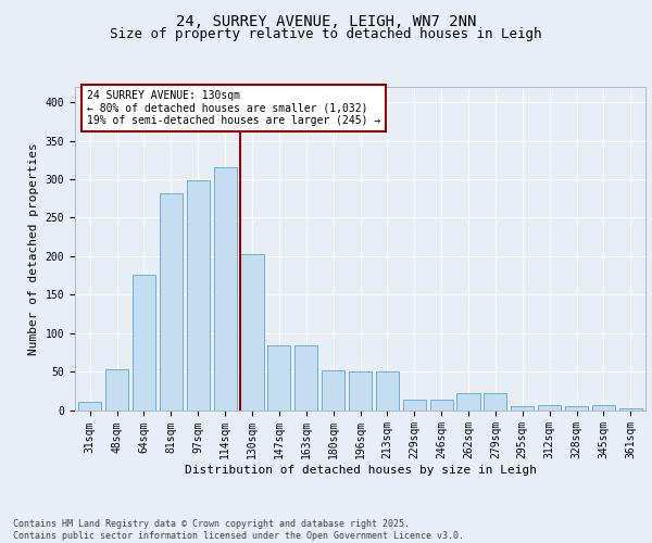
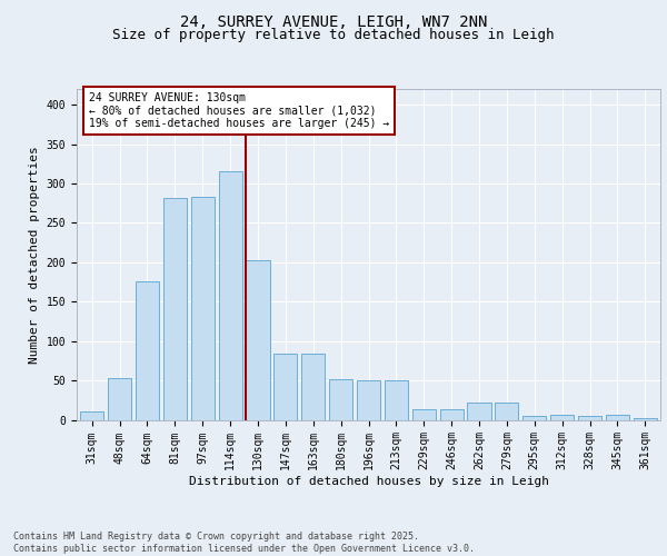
97sqm: 298 -> 283
